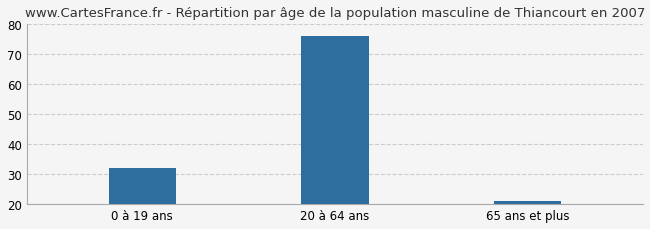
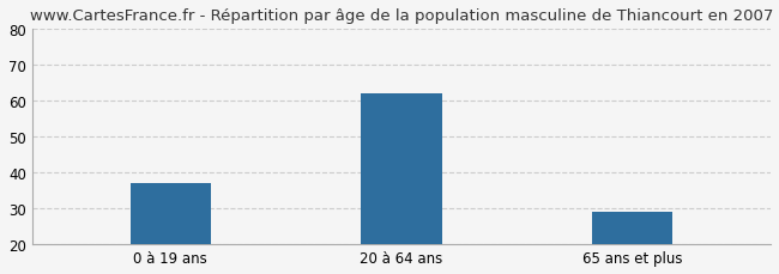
0 à 19 ans: 32 -> 37
20 à 64 ans: 76 -> 62
65 ans et plus: 21 -> 29
